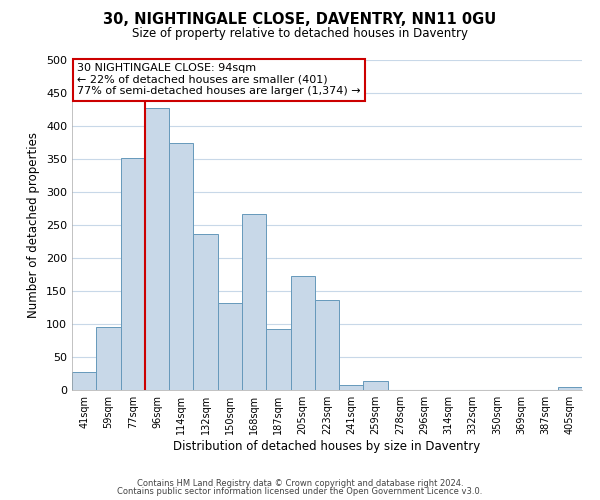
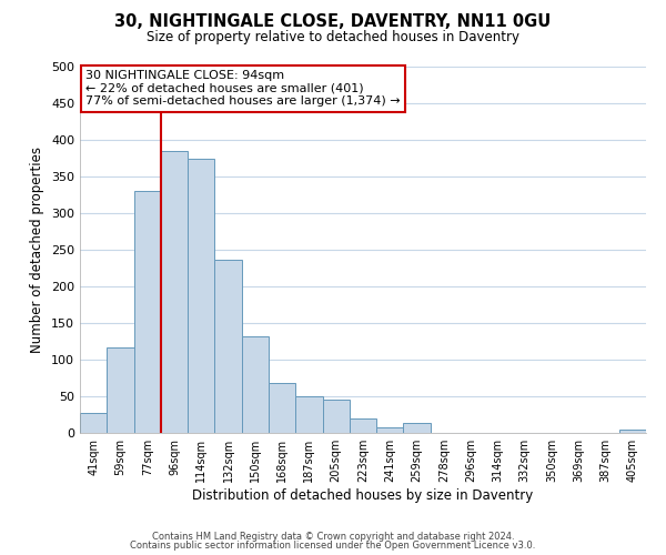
59sqm: 96 -> 117
77sqm: 352 -> 330
96sqm: 428 -> 385
168sqm: 266 -> 68
187sqm: 92 -> 50
205sqm: 172 -> 46
223sqm: 136 -> 19
